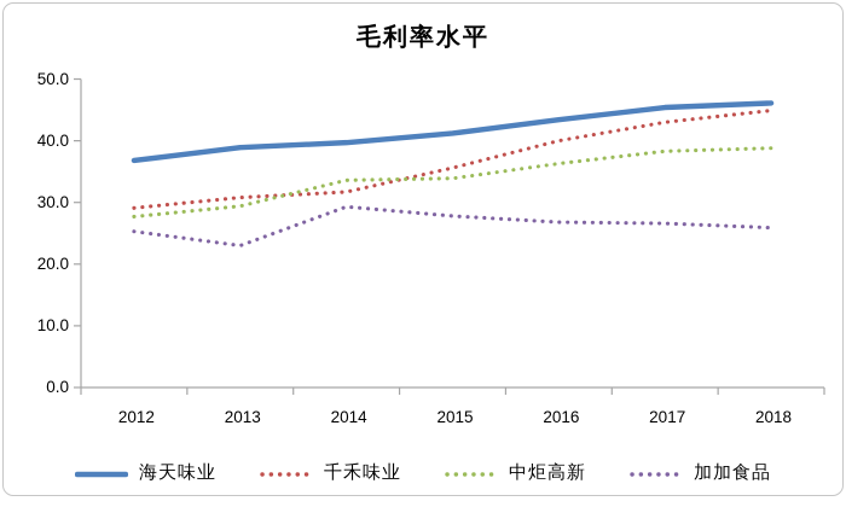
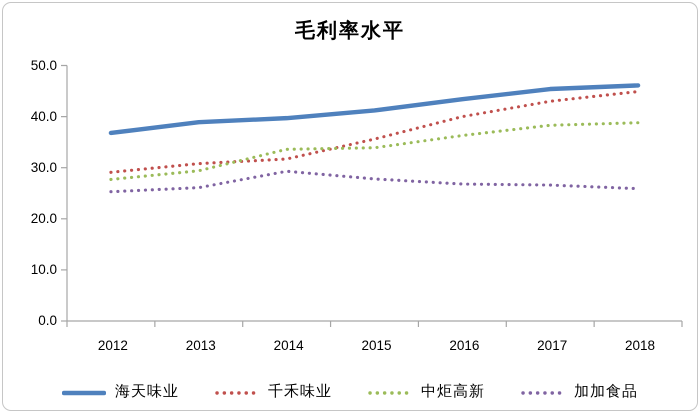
加加食品/2013: 23 -> 26
